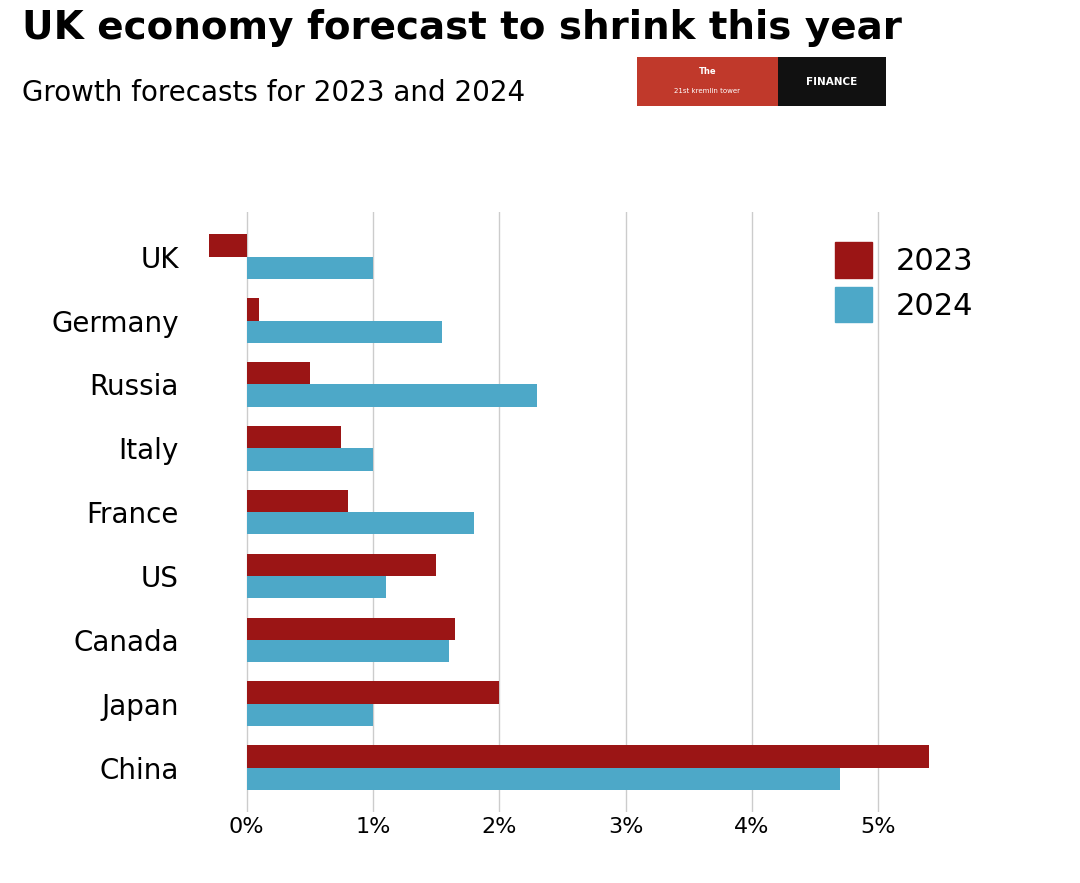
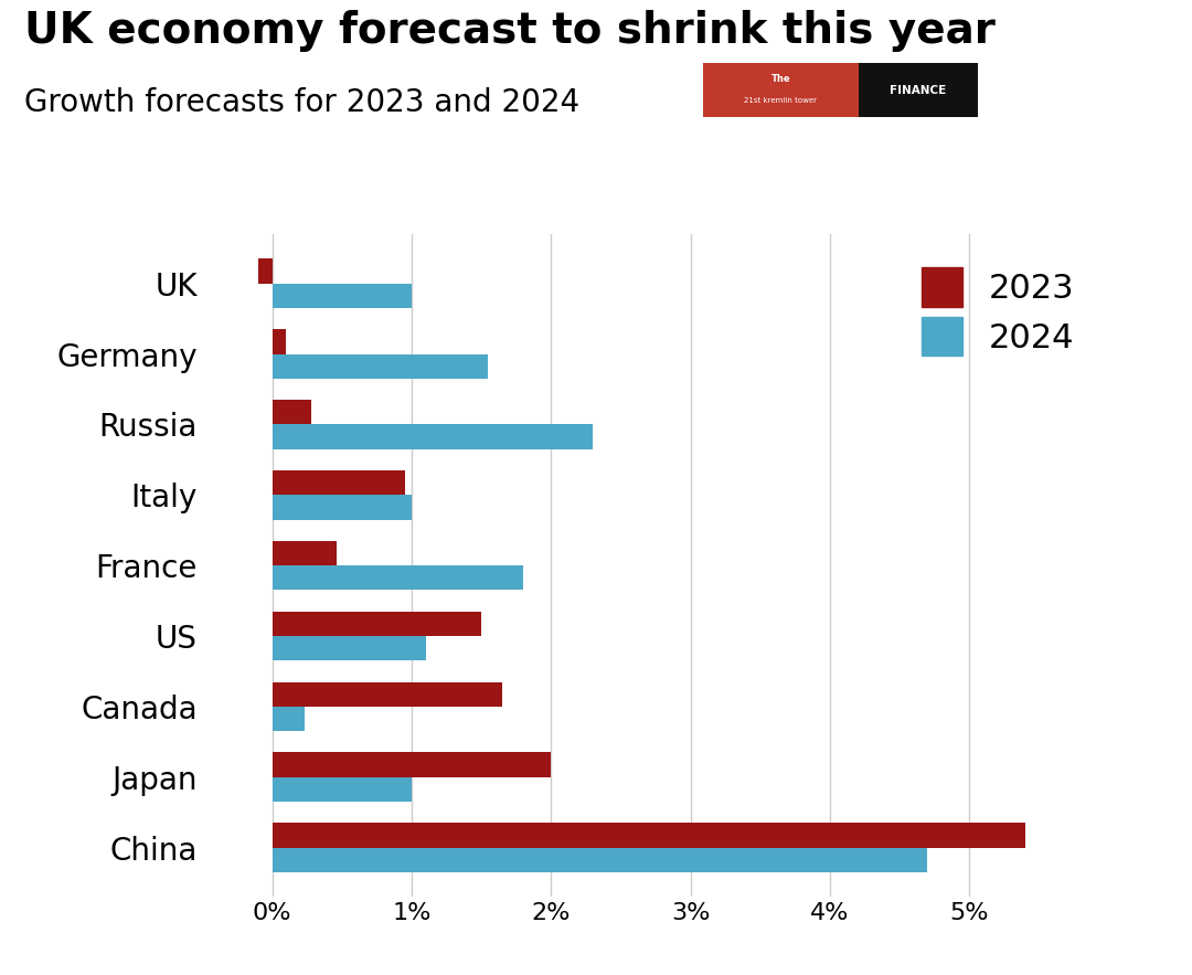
2023/UK: -0.30% -> -0.10%
2023/Russia: 0.50% -> 0.28%
2023/Italy: 0.75% -> 0.95%
2023/France: 0.80% -> 0.46%
2024/Canada: 1.60% -> 0.23%
